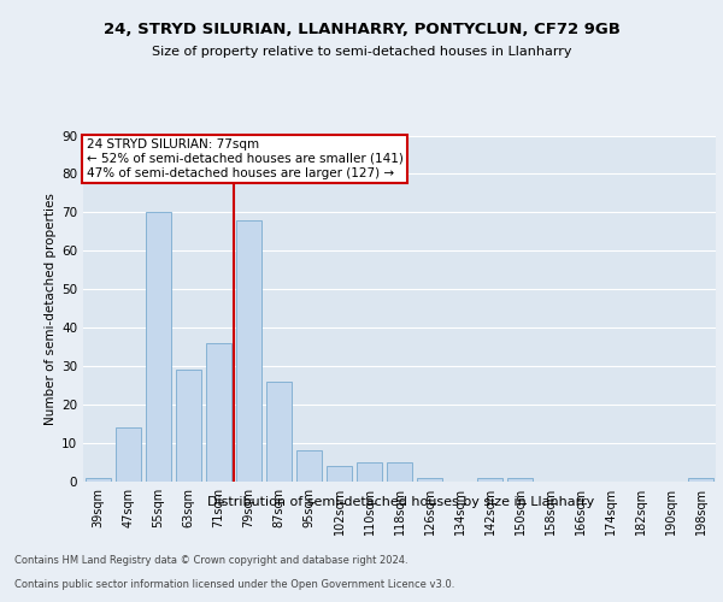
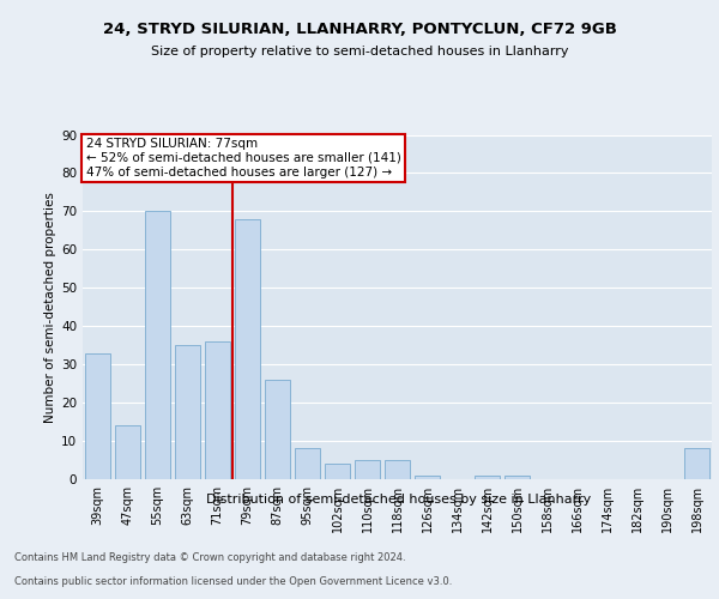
39sqm: 1 -> 33
63sqm: 29 -> 35
198sqm: 1 -> 8
